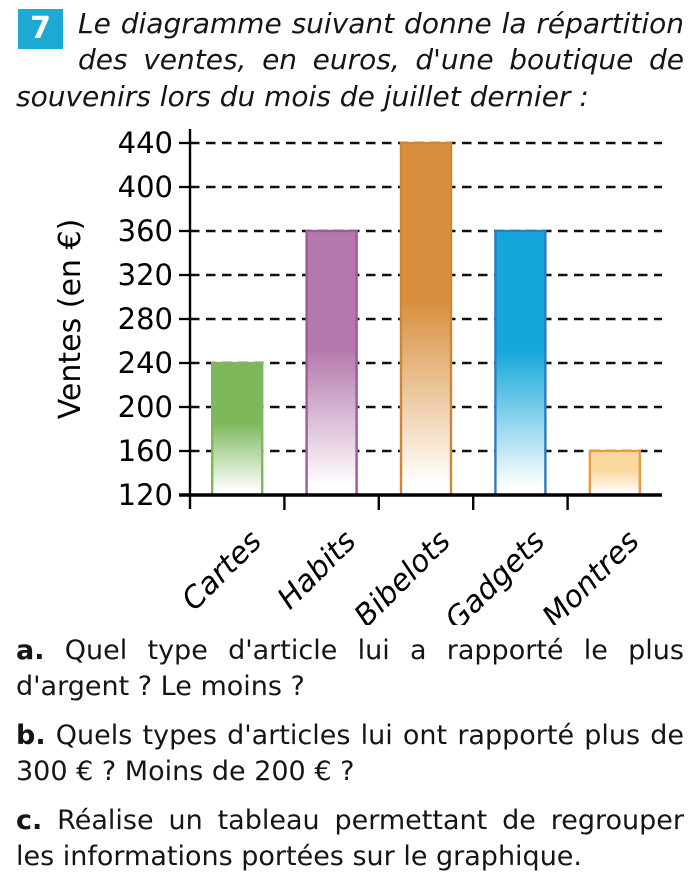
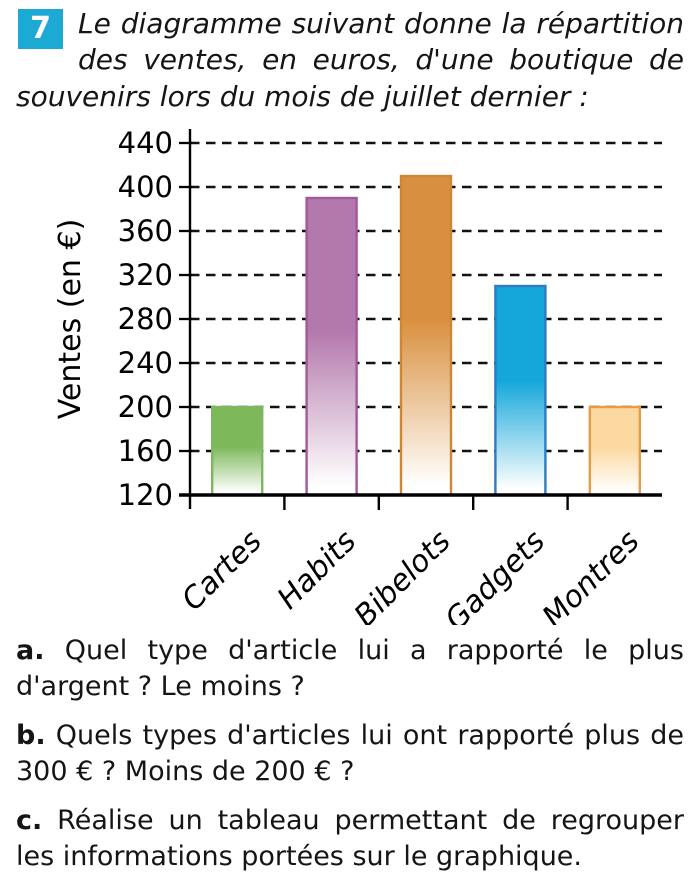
Cartes: 240 -> 200
Habits: 360 -> 390
Bibelots: 440 -> 410
Gadgets: 360 -> 310
Montres: 160 -> 200
